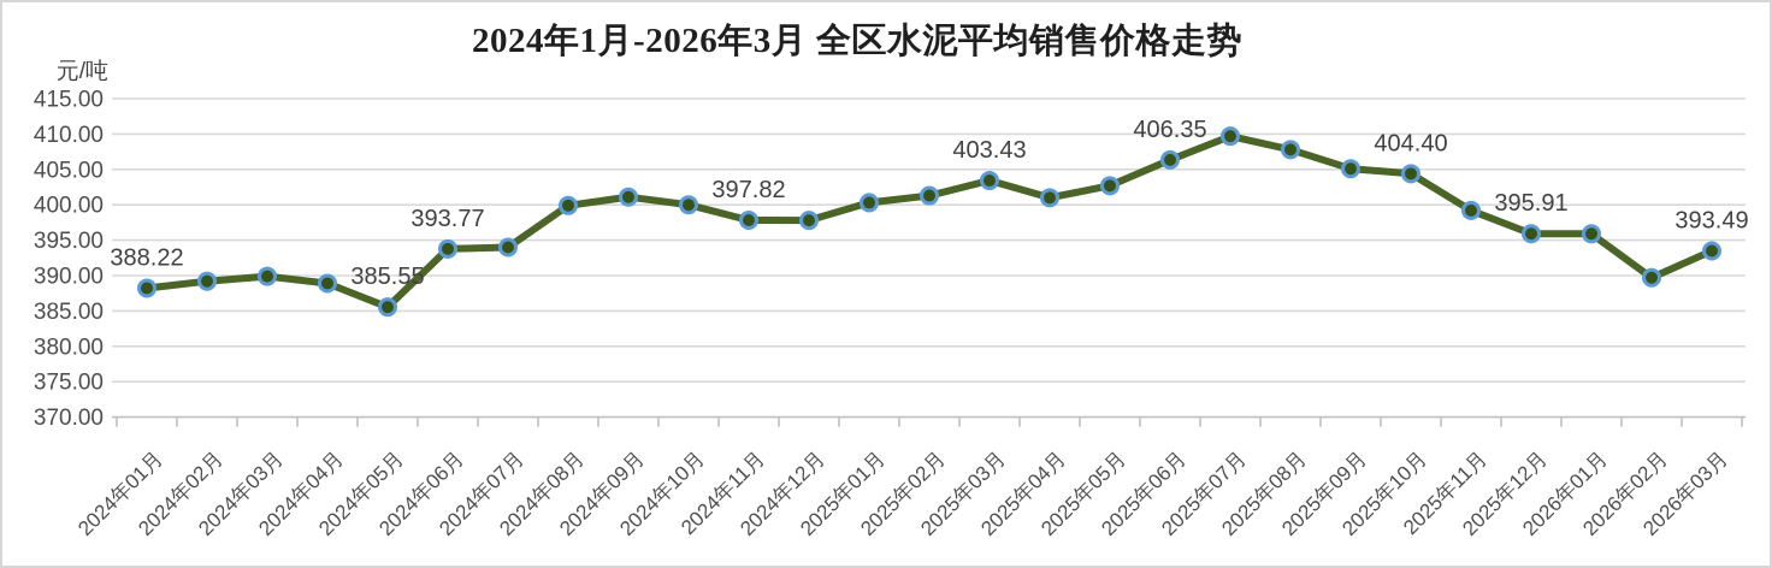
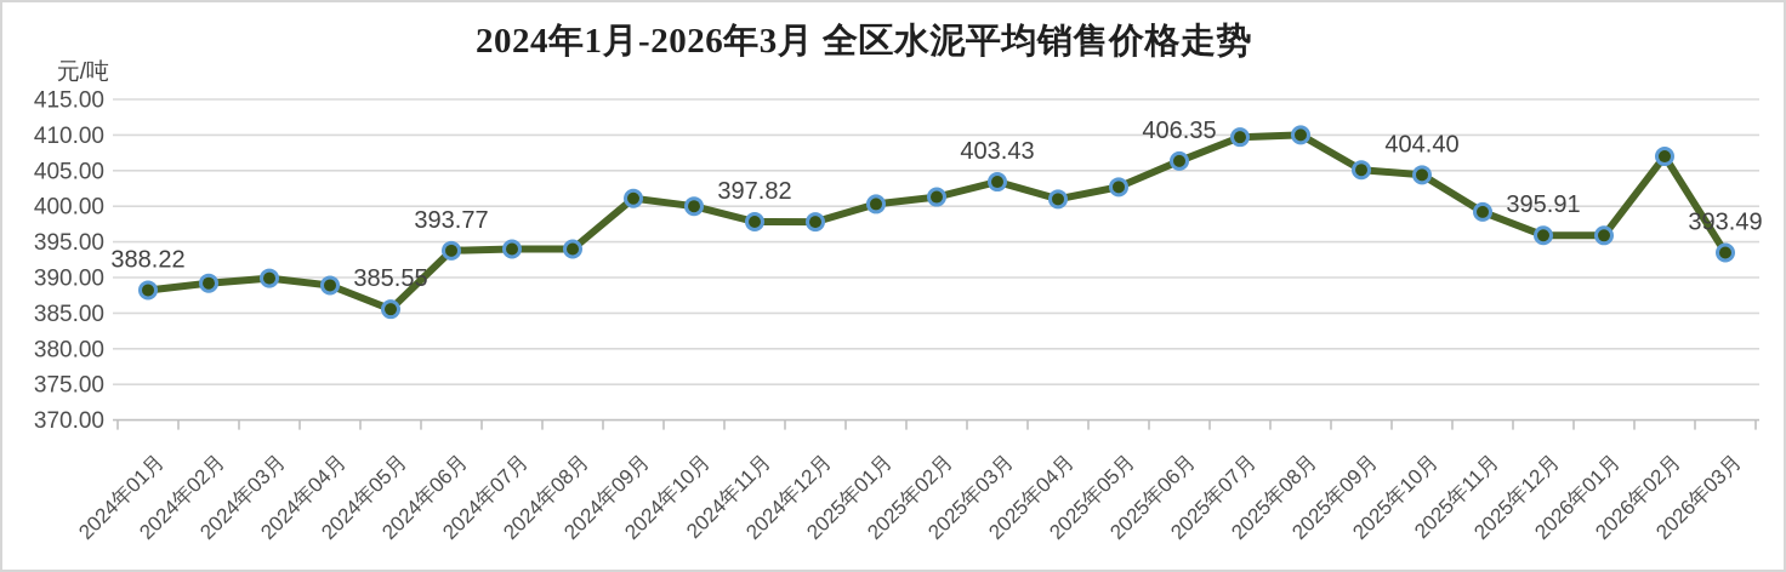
2024年08月: 400 -> 394
2025年08月: 408 -> 410
2026年02月: 390 -> 407
